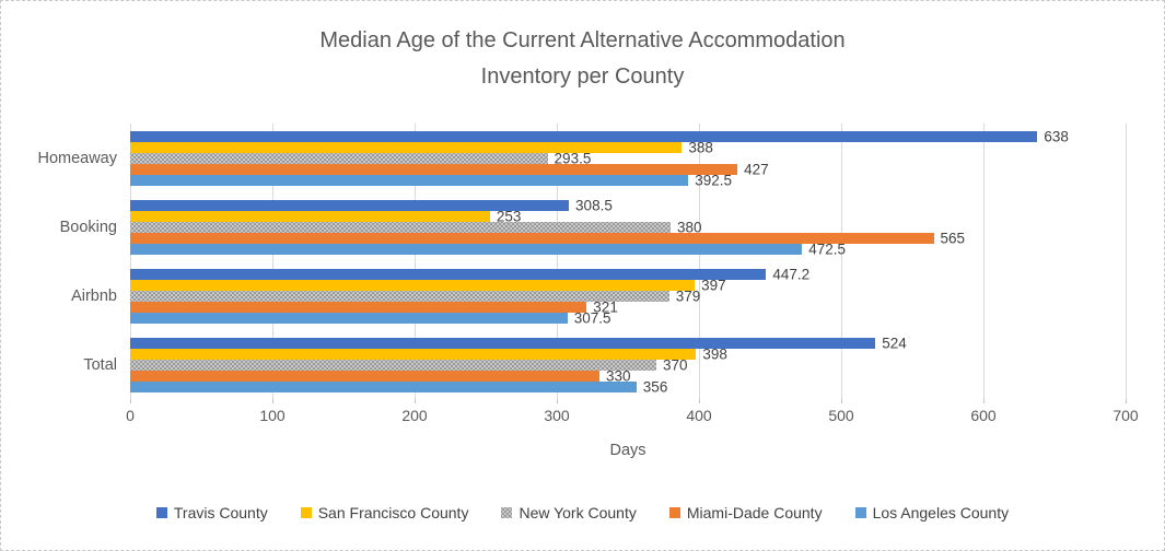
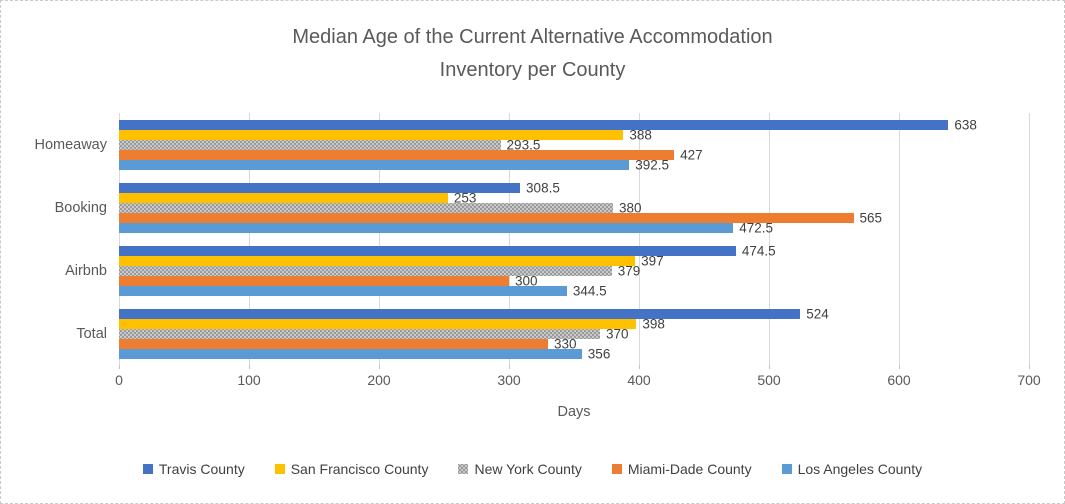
Travis County/Airbnb: 447.2 -> 474.5
Miami-Dade County/Airbnb: 321 -> 300
Los Angeles County/Airbnb: 307.5 -> 344.5
